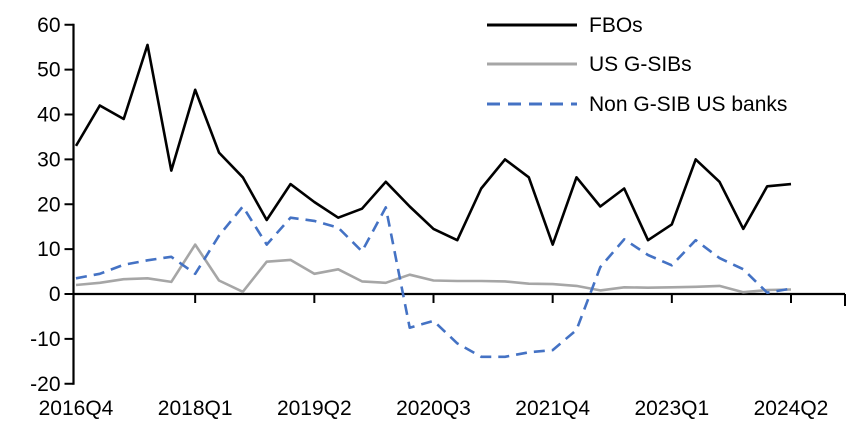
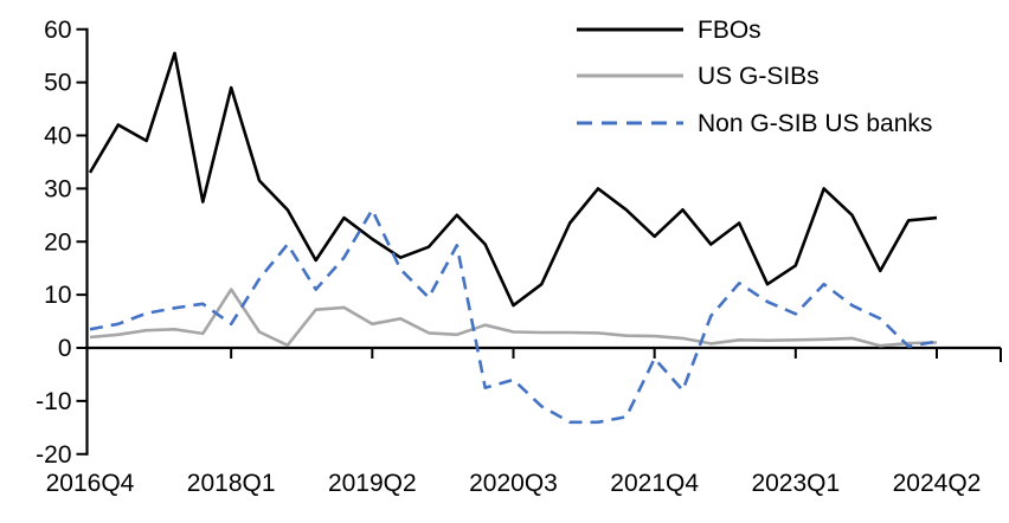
FBOs/2018Q1: 46 -> 49
Non G-SIB US banks/2019Q2: 16 -> 26
FBOs/2020Q3: 14 -> 8
FBOs/2021Q4: 11 -> 21
Non G-SIB US banks/2021Q4: -12 -> -2
